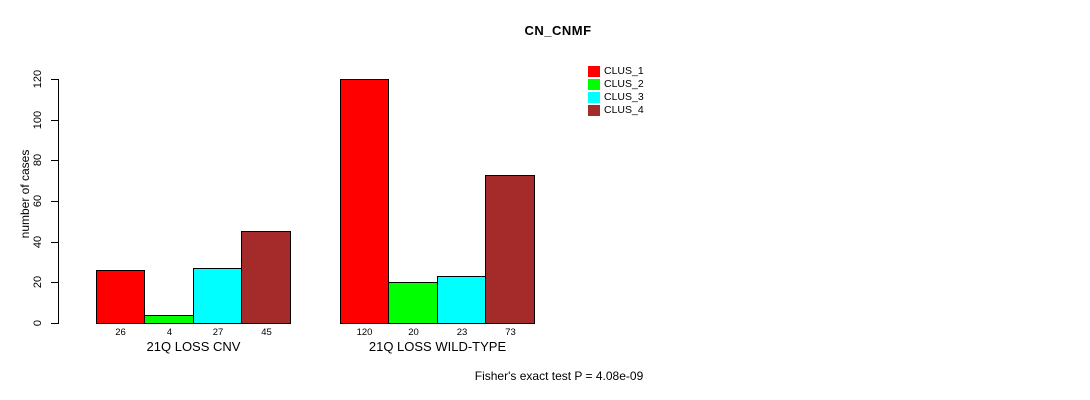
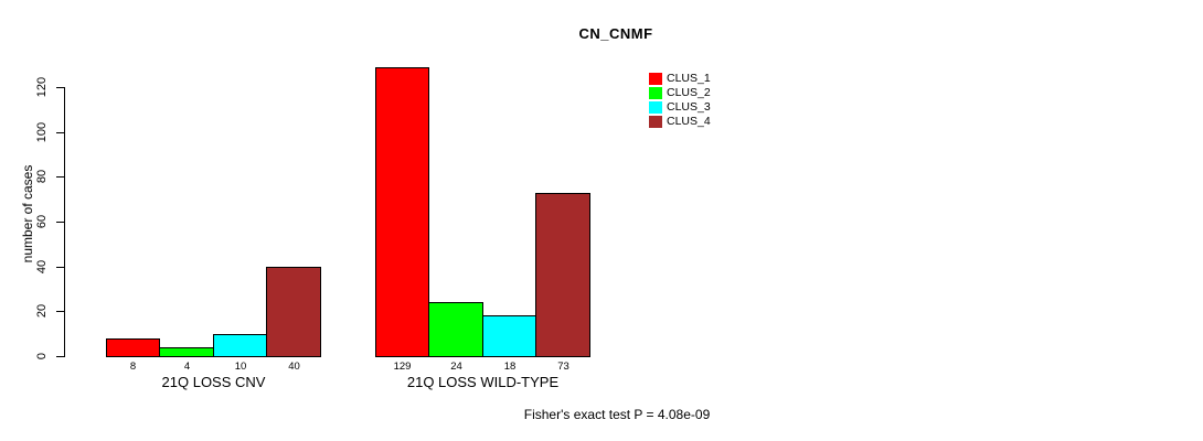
CLUS_1/21Q LOSS CNV: 26 -> 8
CLUS_3/21Q LOSS CNV: 27 -> 10
CLUS_4/21Q LOSS CNV: 45 -> 40
CLUS_1/21Q LOSS WILD-TYPE: 120 -> 129
CLUS_2/21Q LOSS WILD-TYPE: 20 -> 24
CLUS_3/21Q LOSS WILD-TYPE: 23 -> 18
